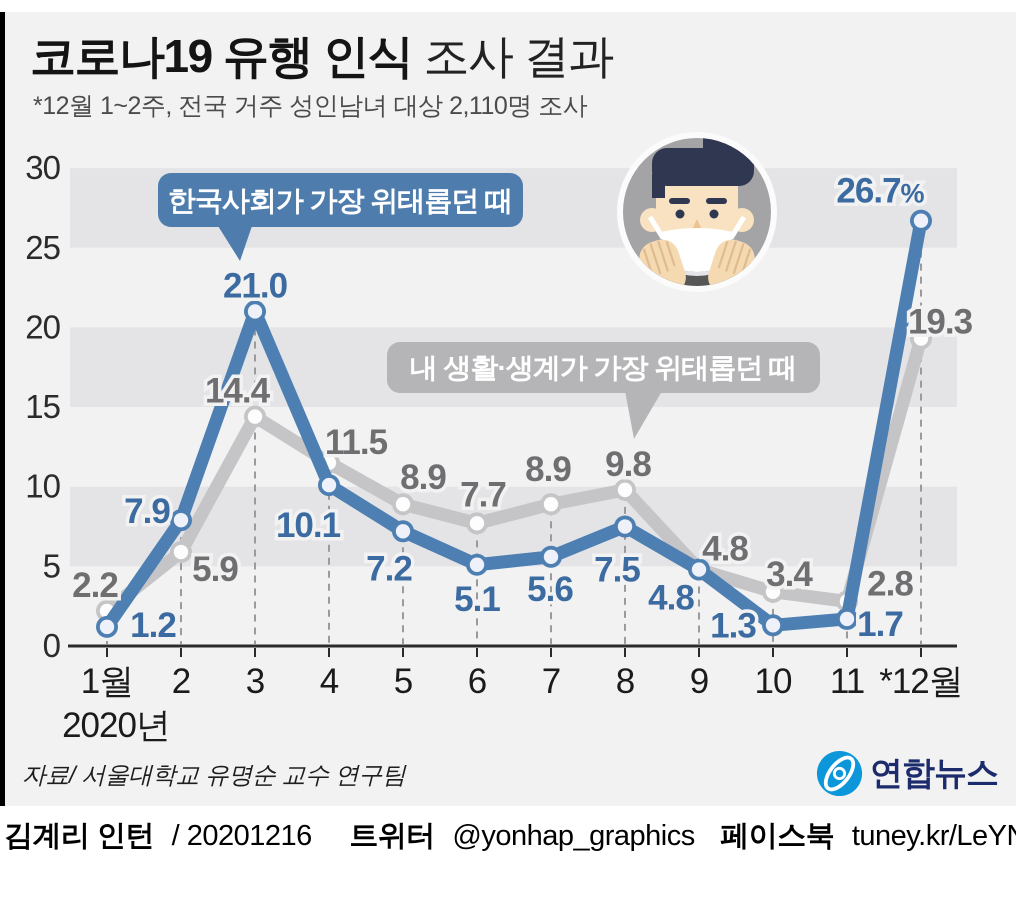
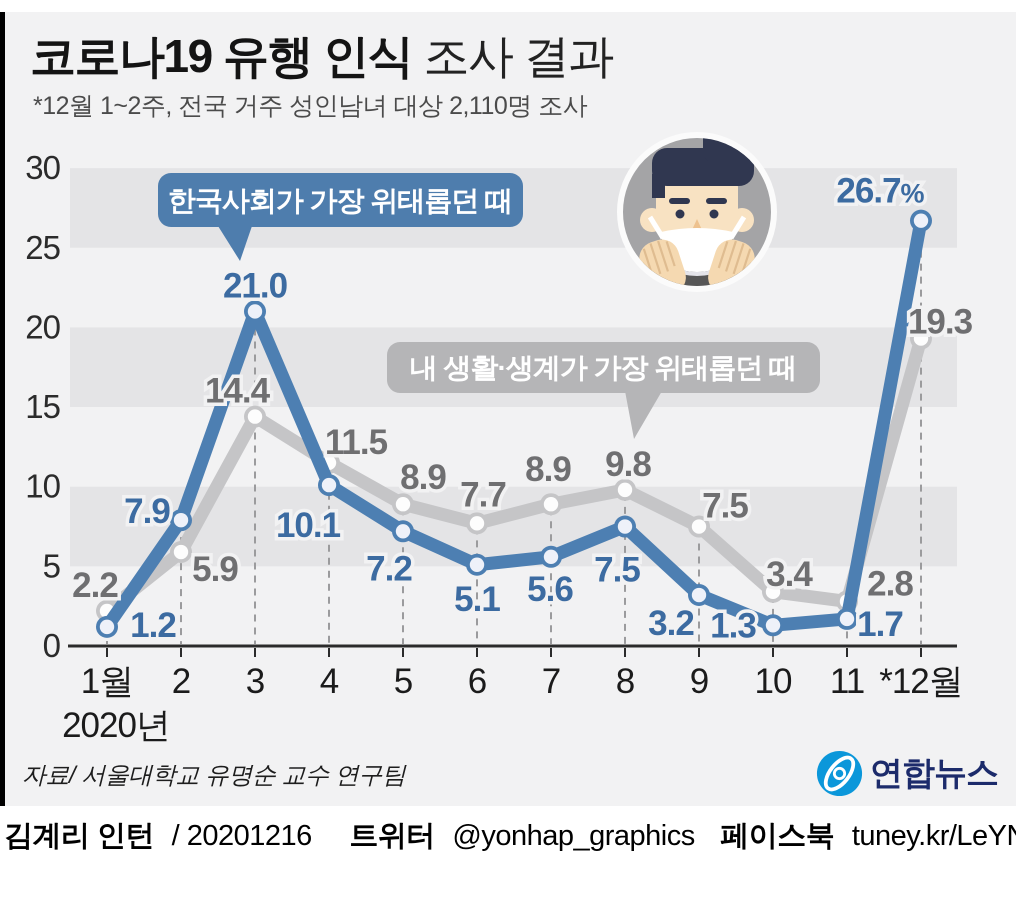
내 생활·생계가 가장 위태롭던 때/9: 4.8 -> 7.5
한국사회가 가장 위태롭던 때/9: 4.8 -> 3.2
